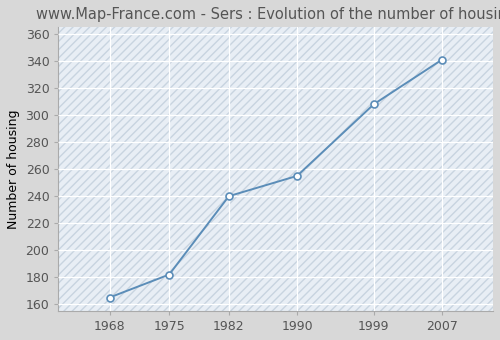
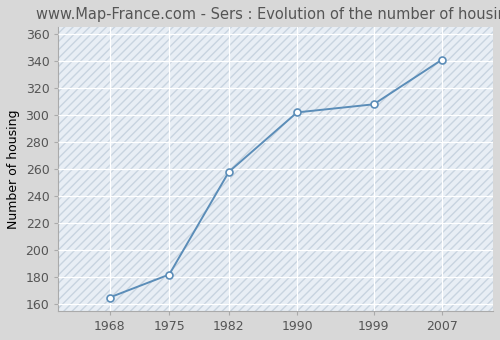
1982: 240 -> 258
1990: 255 -> 302
